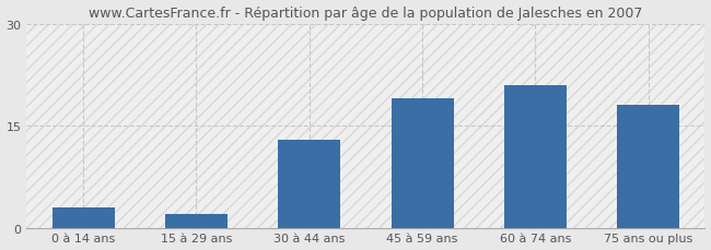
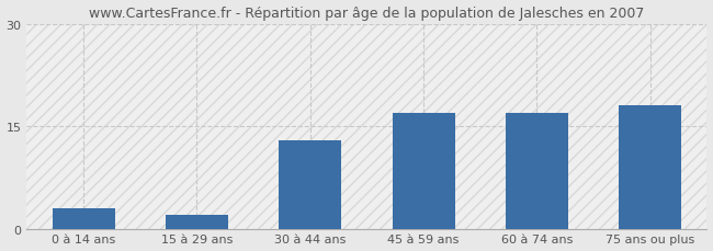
45 à 59 ans: 19 -> 17
60 à 74 ans: 21 -> 17
